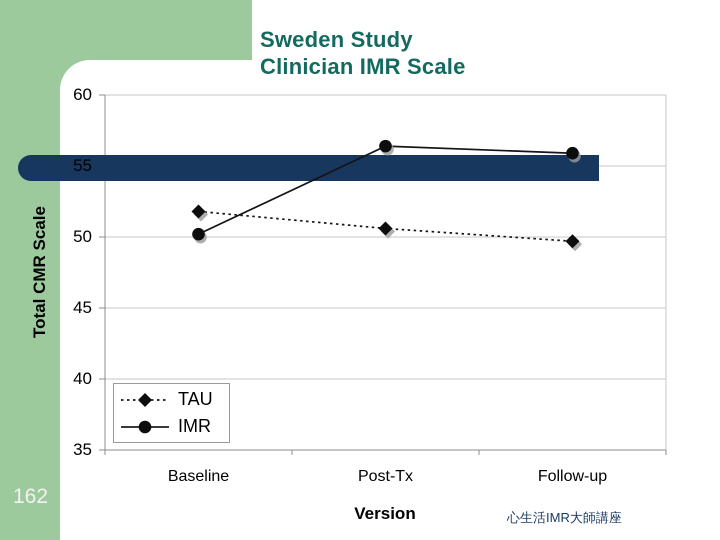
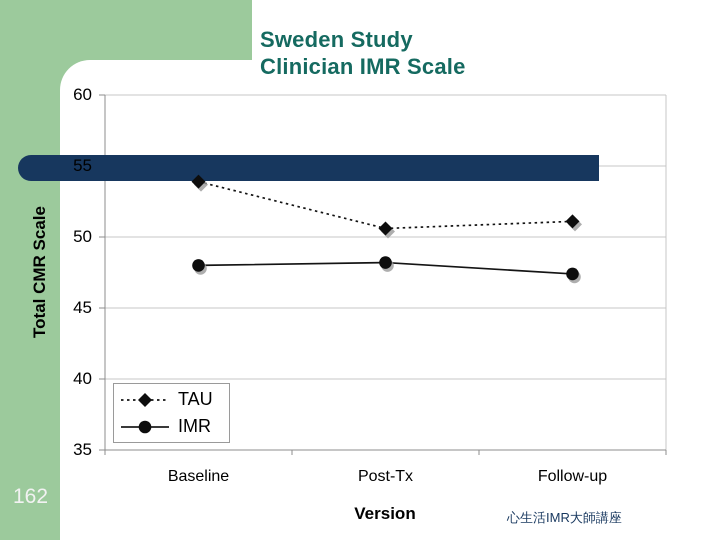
TAU/Baseline: 51.8 -> 53.9
IMR/Baseline: 50.2 -> 48.0
IMR/Post-Tx: 56.4 -> 48.2
TAU/Follow-up: 49.7 -> 51.1
IMR/Follow-up: 55.9 -> 47.4
